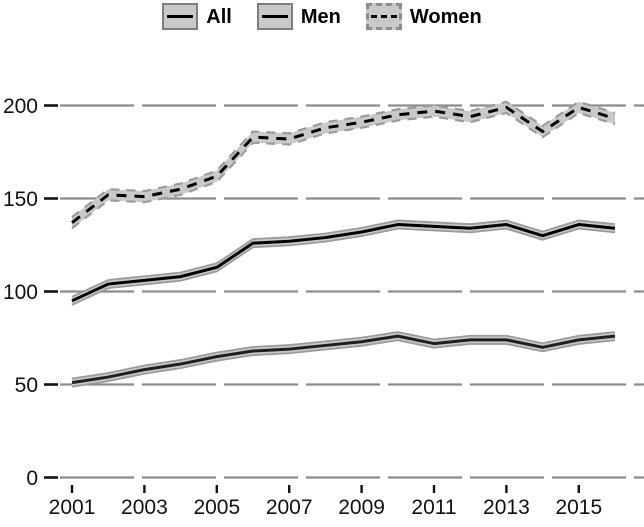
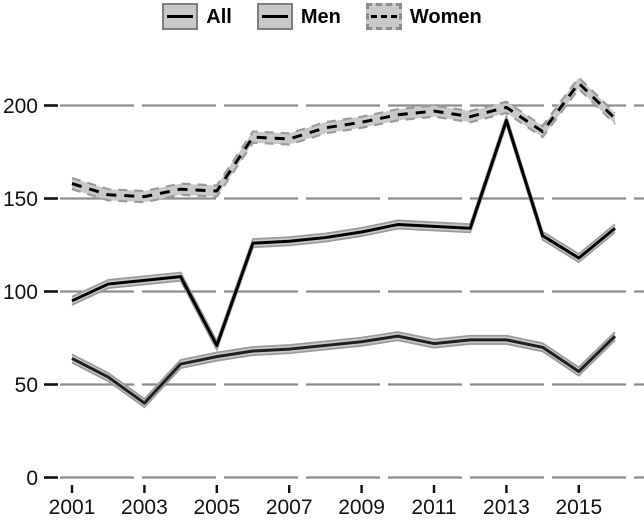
Men/2001: 51 -> 64
Women/2001: 137 -> 158
Men/2003: 58 -> 40
All/2005: 113 -> 71
Women/2005: 162 -> 154
All/2013: 136 -> 192
All/2015: 136 -> 118
Men/2015: 74 -> 57
Women/2015: 199 -> 212
